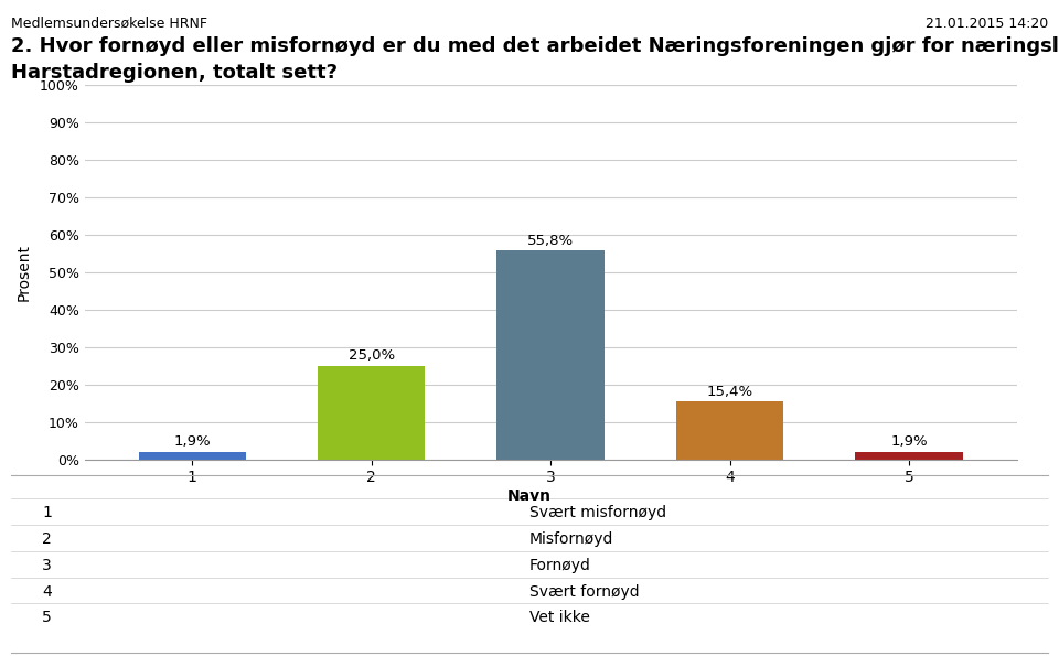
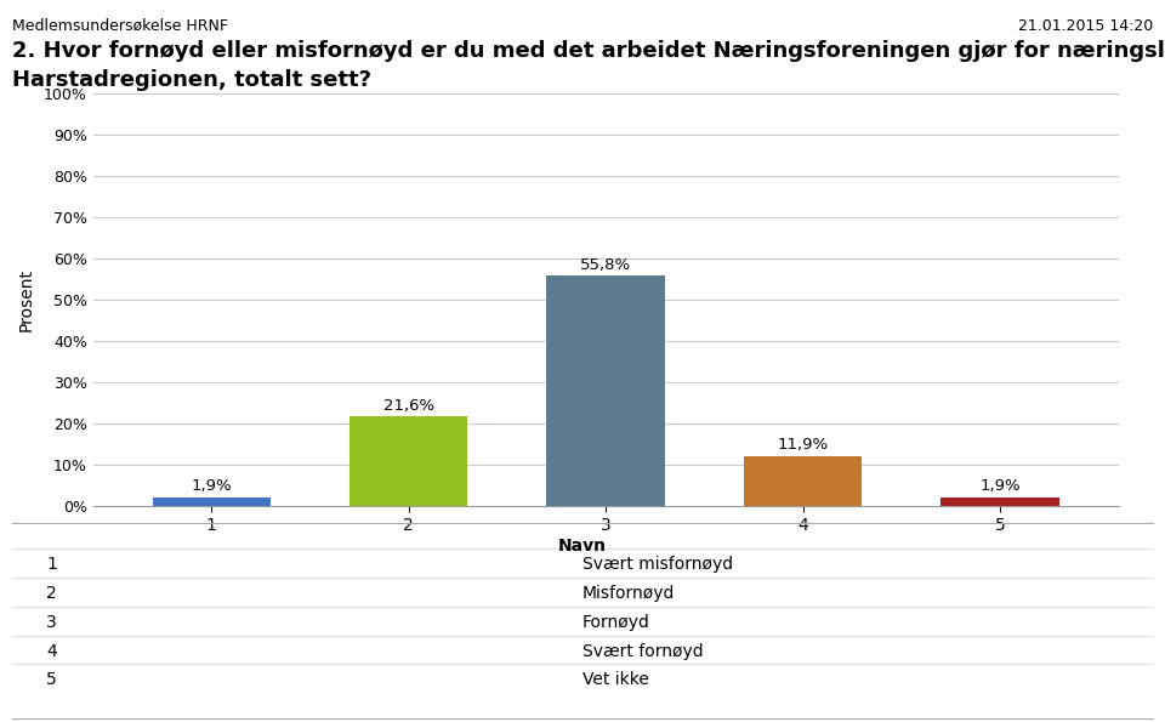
2: 25,0% -> 21,6%
4: 15,4% -> 11,9%
